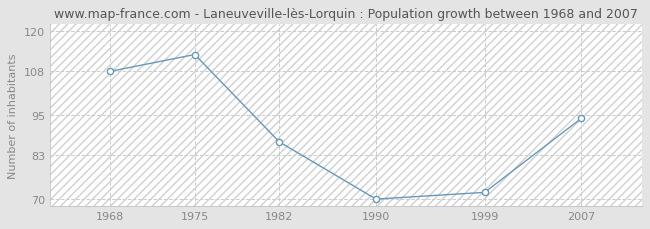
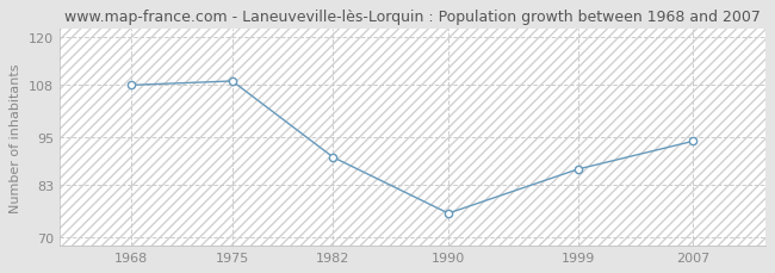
1975: 113 -> 109
1982: 87 -> 90
1990: 70 -> 76
1999: 72 -> 87
